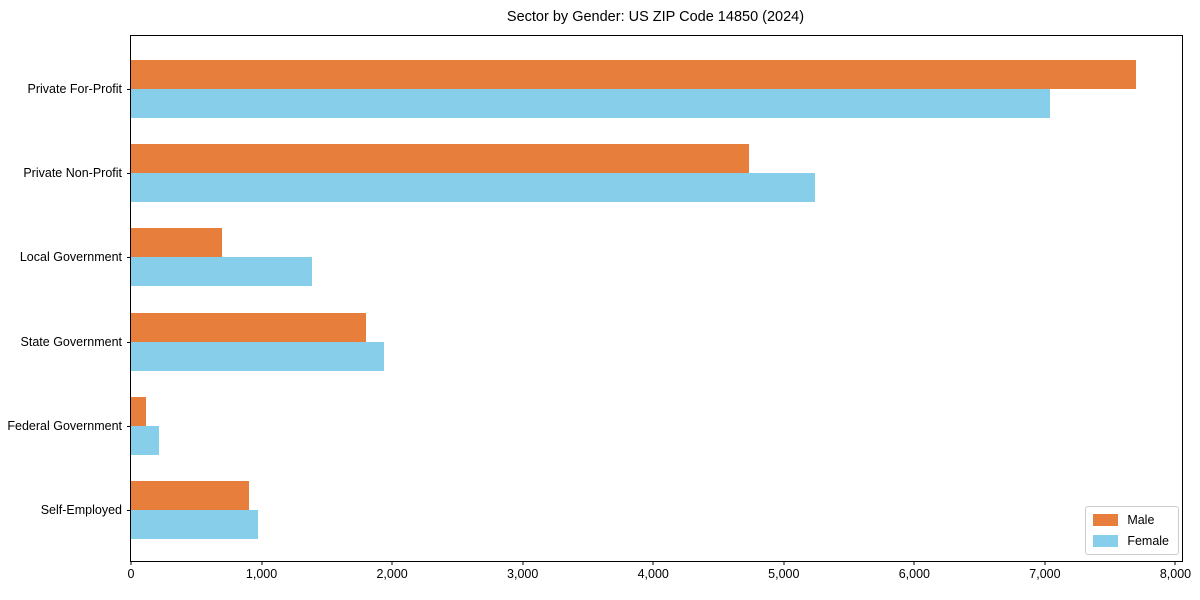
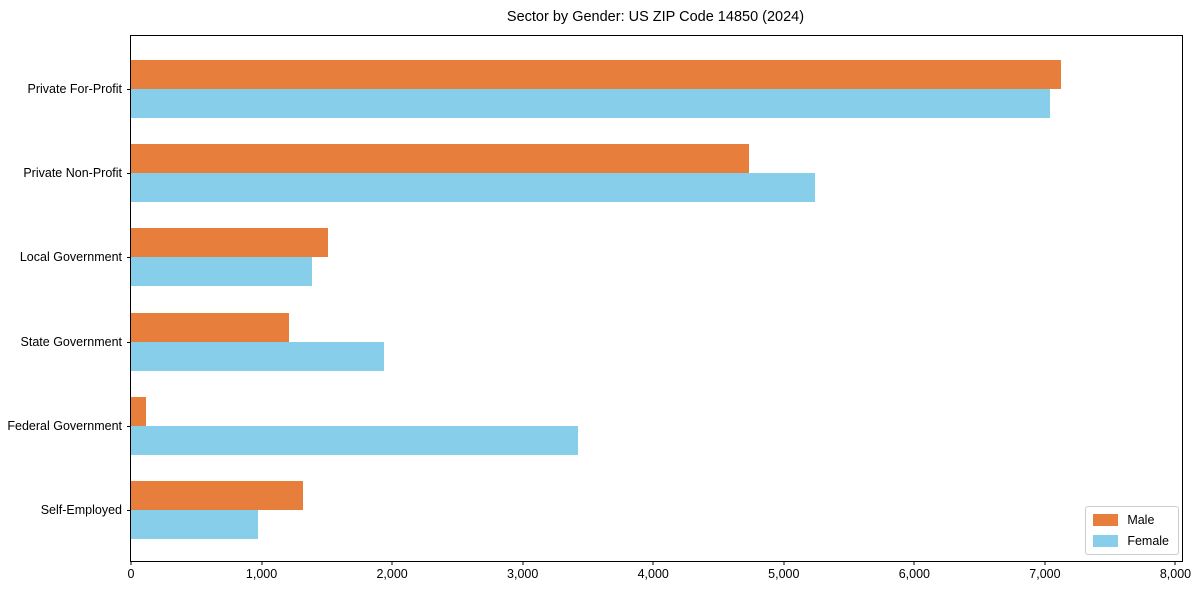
Male/Private For-Profit: 7700 -> 7120
Male/Local Government: 700 -> 1510
Male/State Government: 1800 -> 1210
Female/Federal Government: 220 -> 3420
Male/Self-Employed: 900 -> 1320
